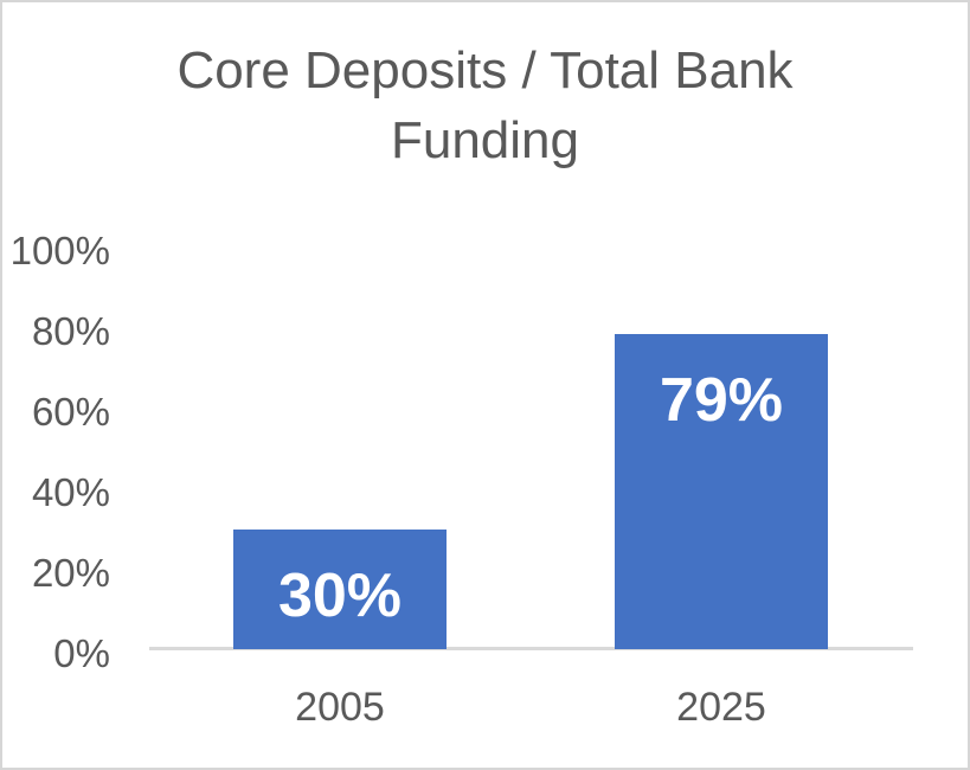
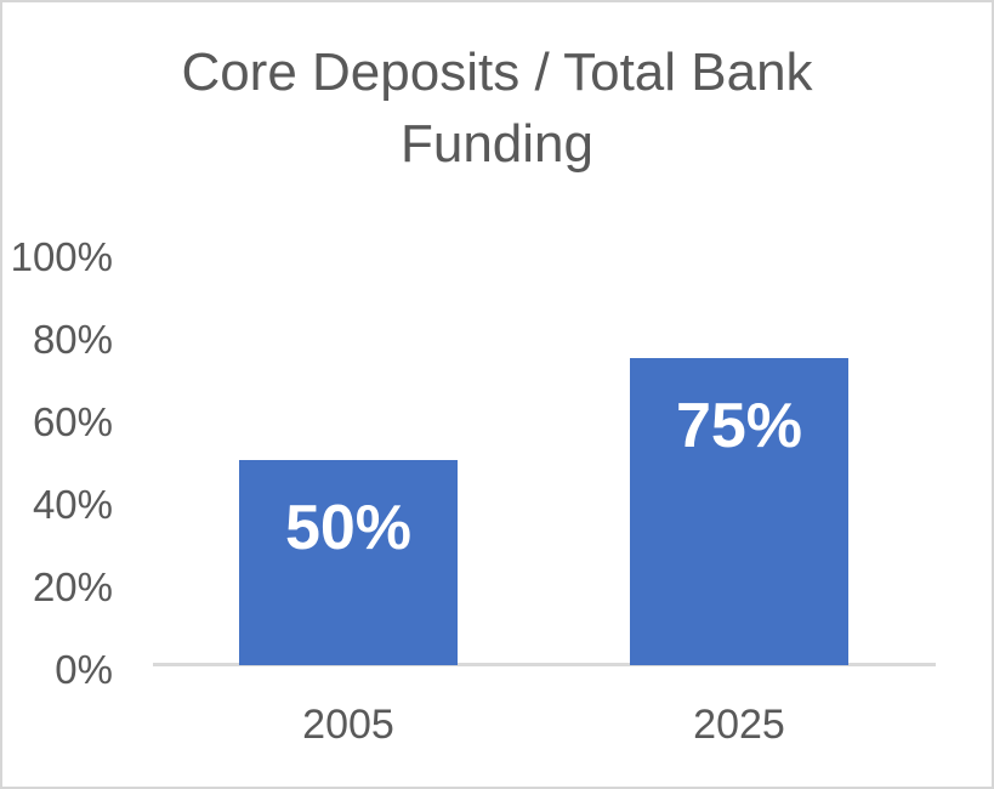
2005: 30% -> 50%
2025: 79% -> 75%
